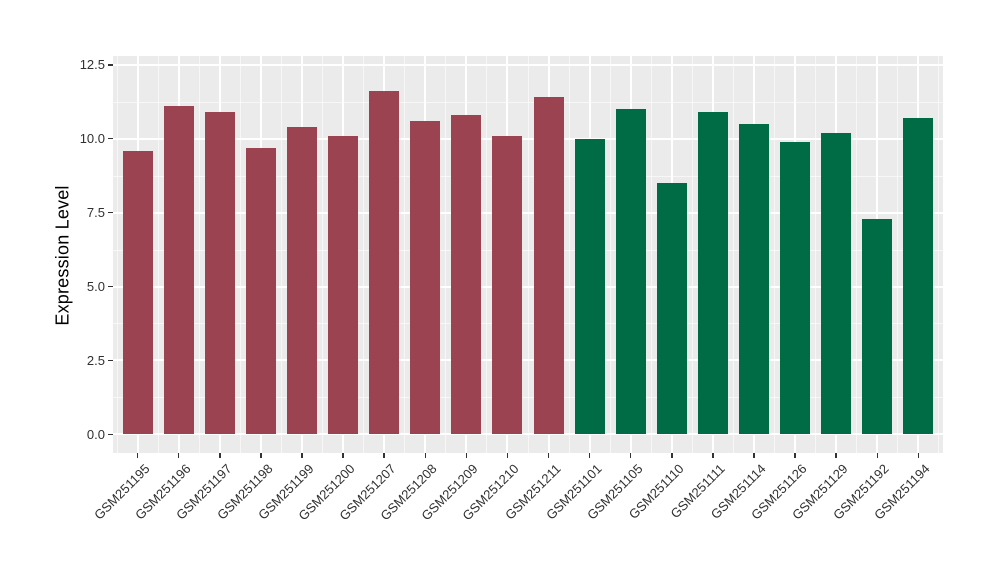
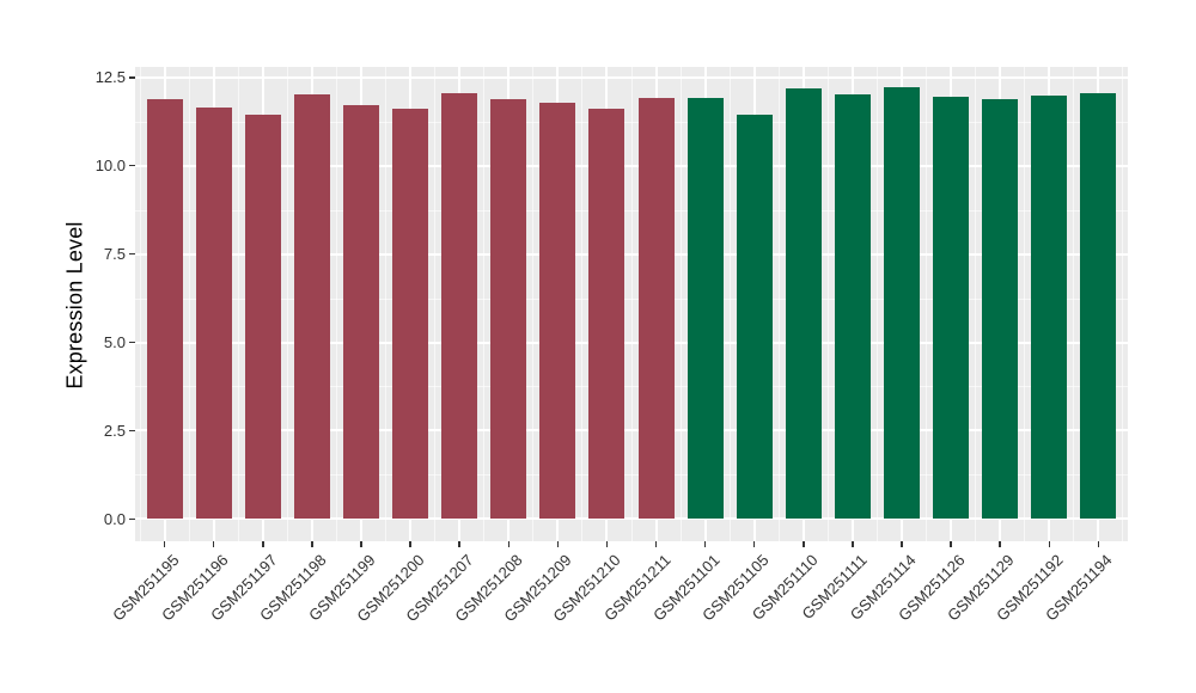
GSM251195: 9.6 -> 11.9
GSM251196: 11.1 -> 11.6
GSM251197: 10.9 -> 11.4
GSM251198: 9.7 -> 12.0
GSM251199: 10.4 -> 11.7
GSM251200: 10.1 -> 11.6
GSM251207: 11.6 -> 12.1
GSM251208: 10.6 -> 11.9
GSM251209: 10.8 -> 11.8
GSM251210: 10.1 -> 11.6
GSM251211: 11.4 -> 11.9
GSM251101: 10.0 -> 11.9
GSM251105: 11.0 -> 11.4
GSM251110: 8.5 -> 12.2
GSM251111: 10.9 -> 12.0
GSM251114: 10.5 -> 12.2
GSM251126: 9.9 -> 12.0
GSM251129: 10.2 -> 11.9
GSM251192: 7.3 -> 12.0
GSM251194: 10.7 -> 12.1
